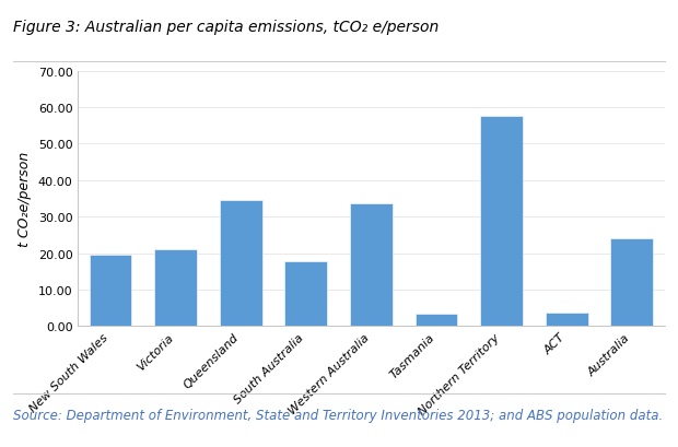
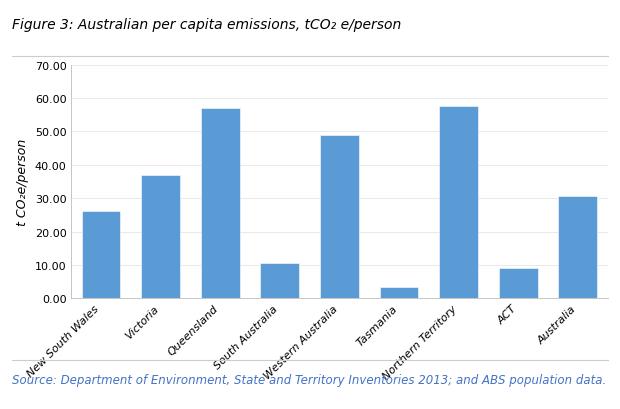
New South Wales: 19.5 -> 26.0
Victoria: 21.0 -> 37.0
Queensland: 34.5 -> 57.0
South Australia: 17.8 -> 10.5
Western Australia: 33.5 -> 49.0
ACT: 3.8 -> 9.0
Australia: 24.0 -> 30.5
